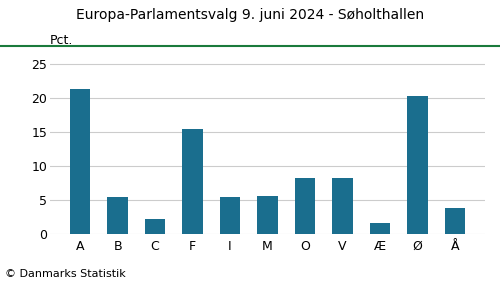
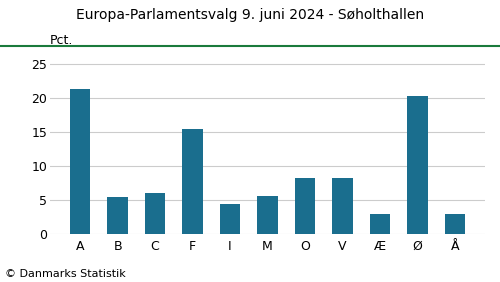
C: 2.2 -> 6.0
I: 5.4 -> 4.5
Æ: 1.6 -> 3.0
Å: 3.8 -> 2.9
